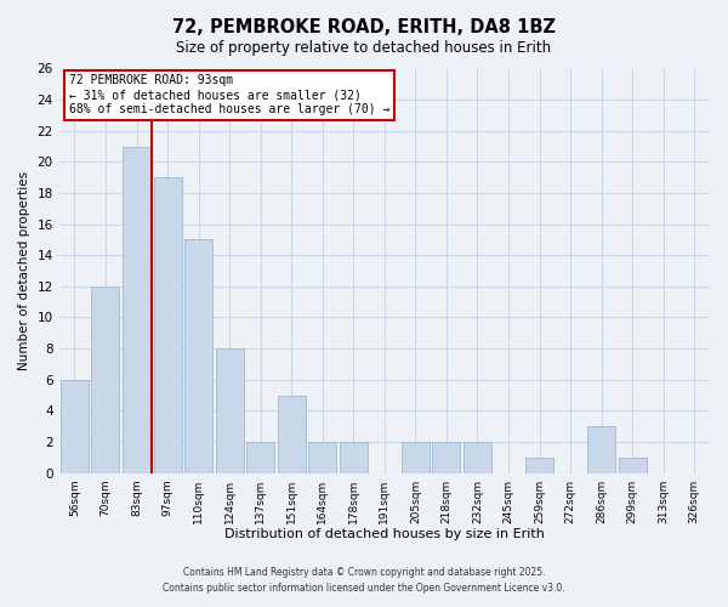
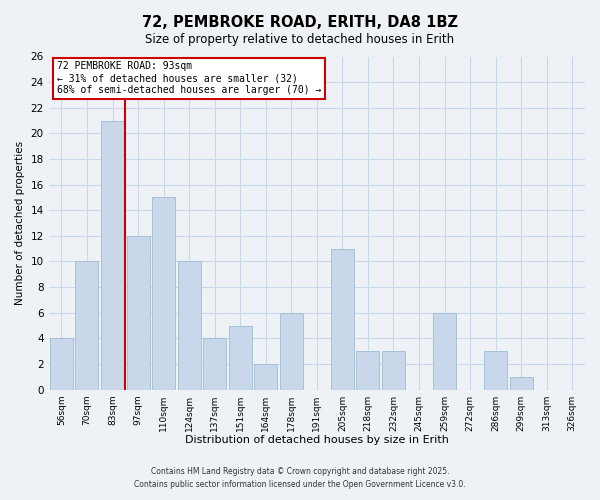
56sqm: 6 -> 4
70sqm: 12 -> 10
97sqm: 19 -> 12
124sqm: 8 -> 10
137sqm: 2 -> 4
178sqm: 2 -> 6
205sqm: 2 -> 11
218sqm: 2 -> 3
232sqm: 2 -> 3
259sqm: 1 -> 6
